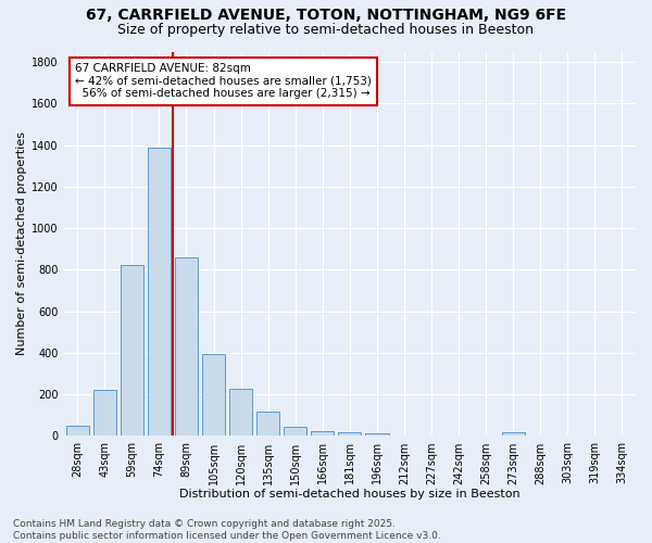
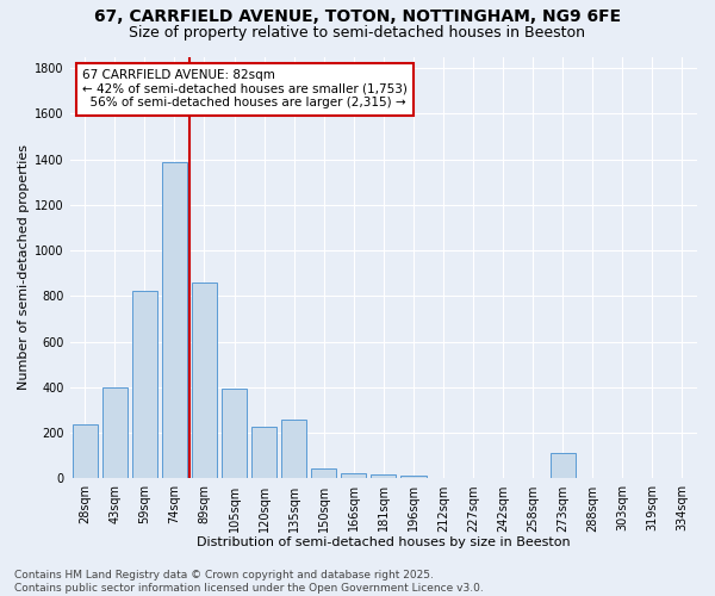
28sqm: 50 -> 240
43sqm: 220 -> 400
135sqm: 120 -> 260
273sqm: 20 -> 110
